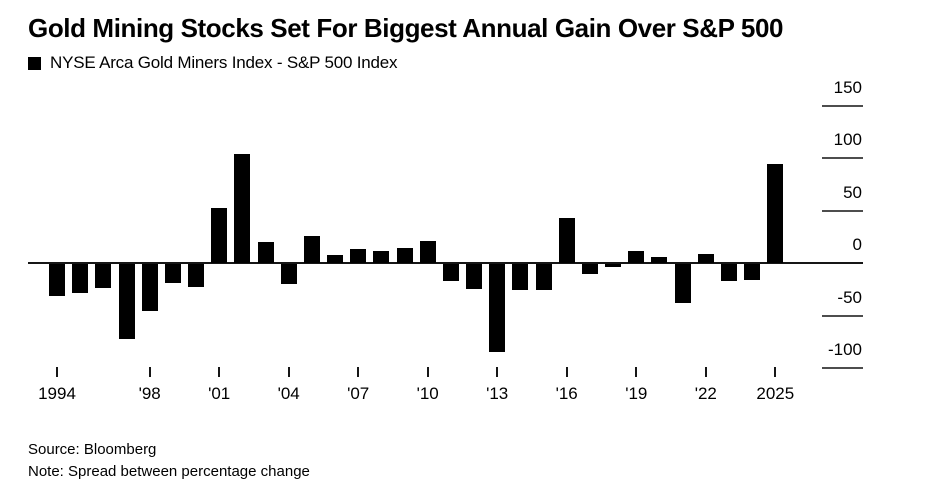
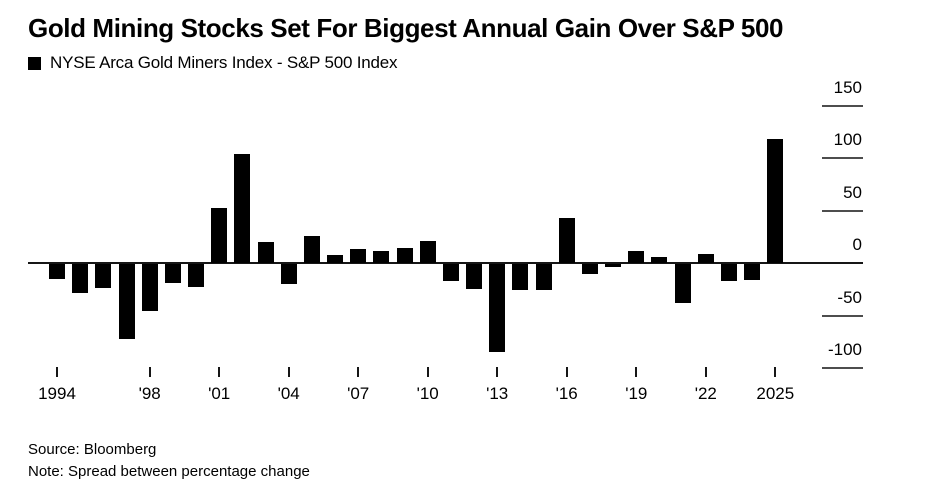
1994: -30 -> -14
2025: 94 -> 118
